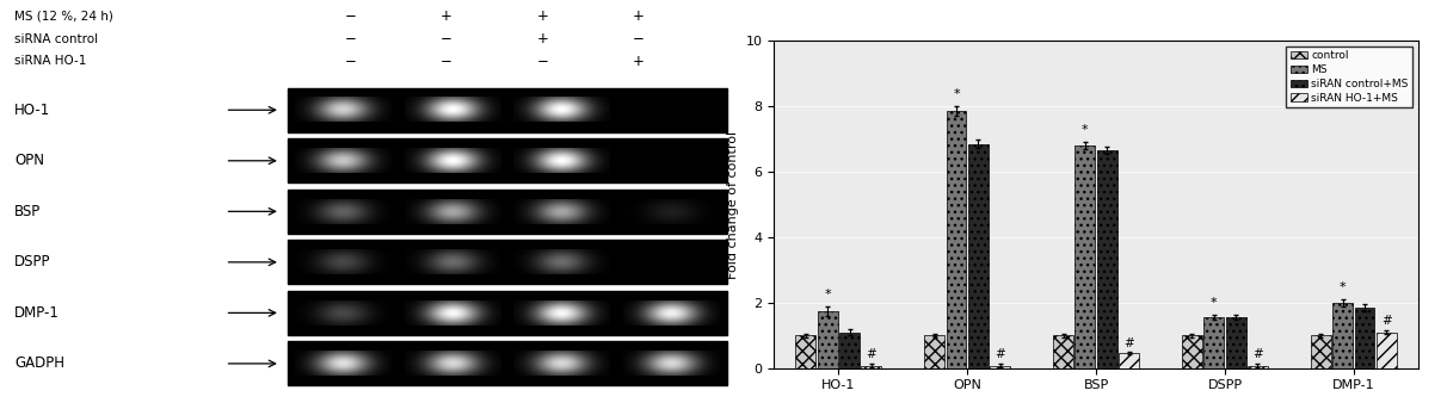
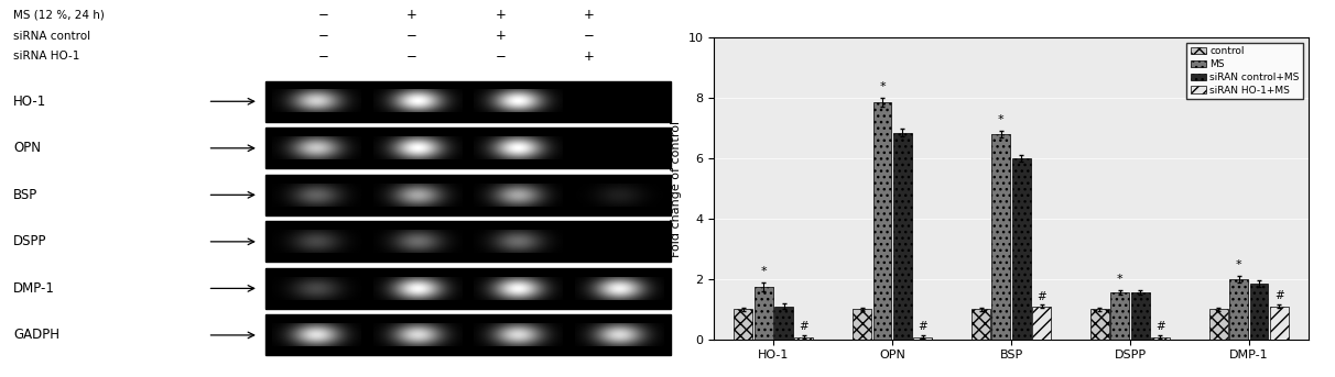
siRAN control+MS/BSP: 6.65 -> 6.00
siRAN HO-1+MS/BSP: 0.45 -> 1.10
